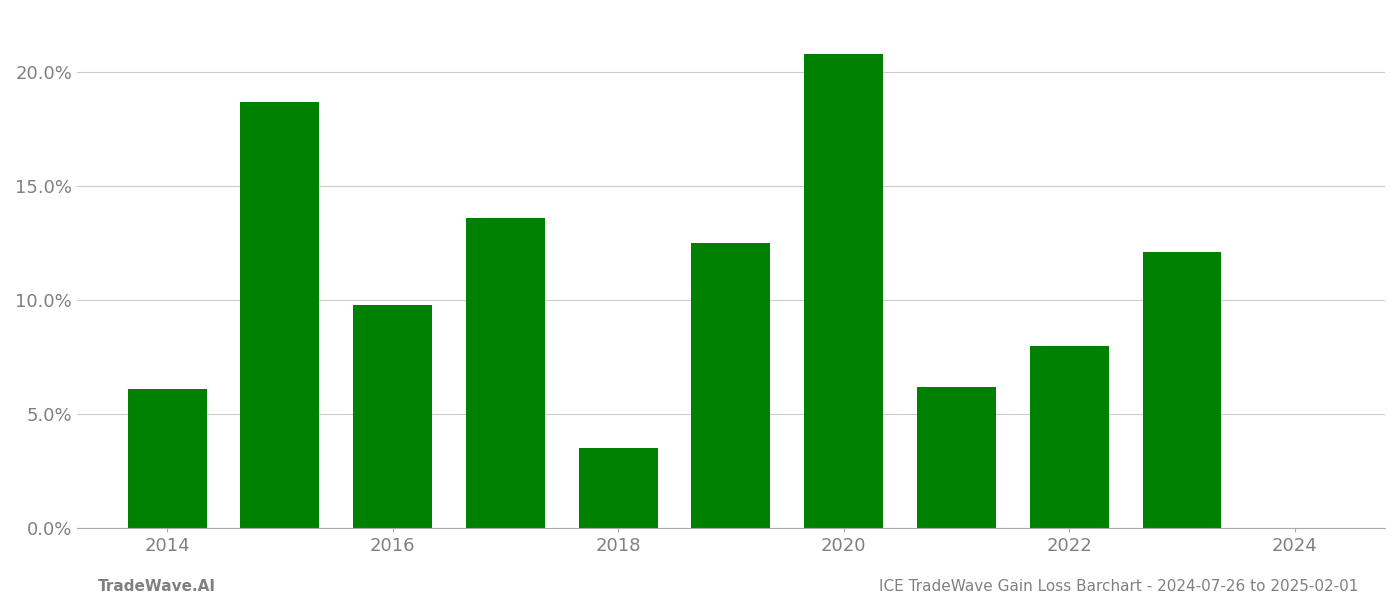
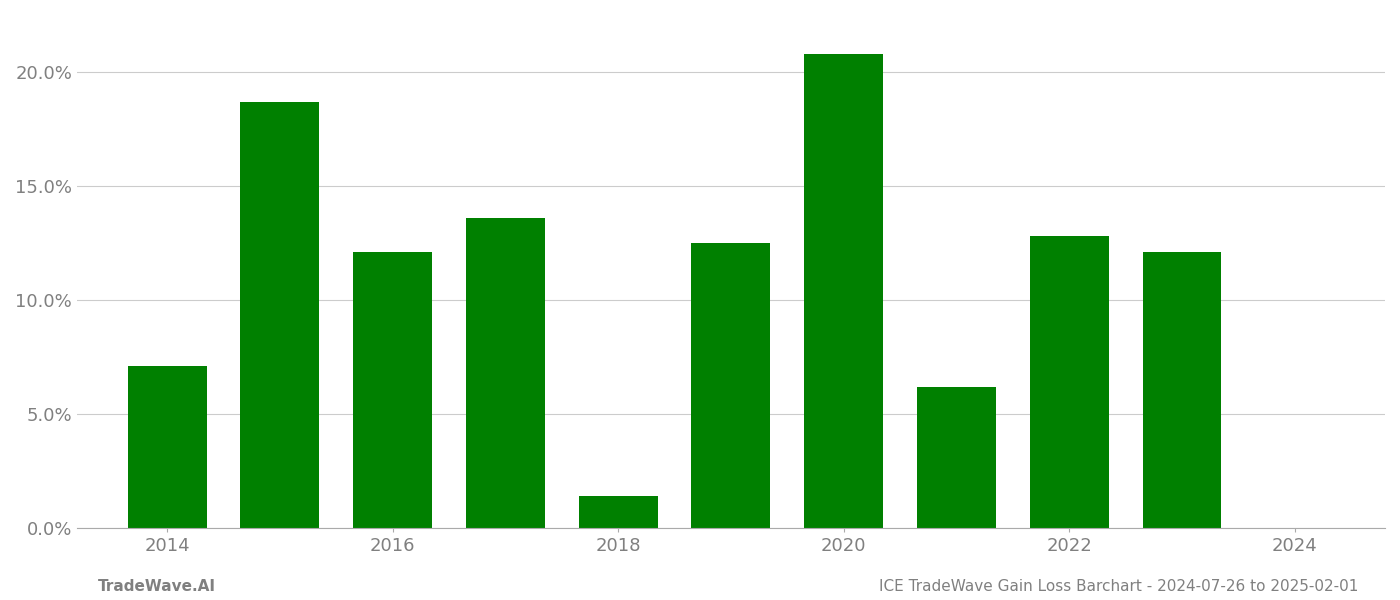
2014: 6.1% -> 7.1%
2016: 9.8% -> 12.1%
2018: 3.5% -> 1.4%
2022: 8.0% -> 12.8%
